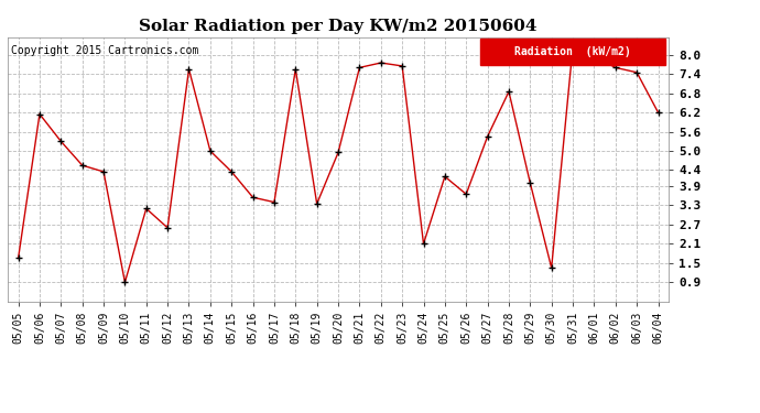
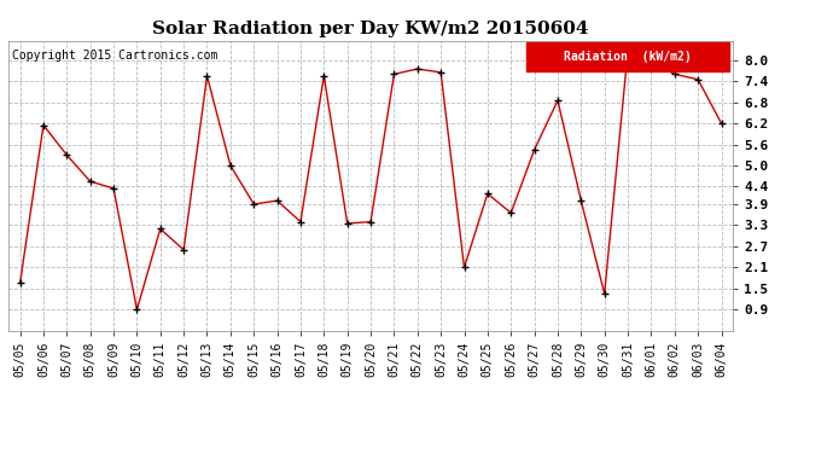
05/15: 4.35 -> 3.90
05/16: 3.55 -> 4.00
05/20: 4.95 -> 3.40
